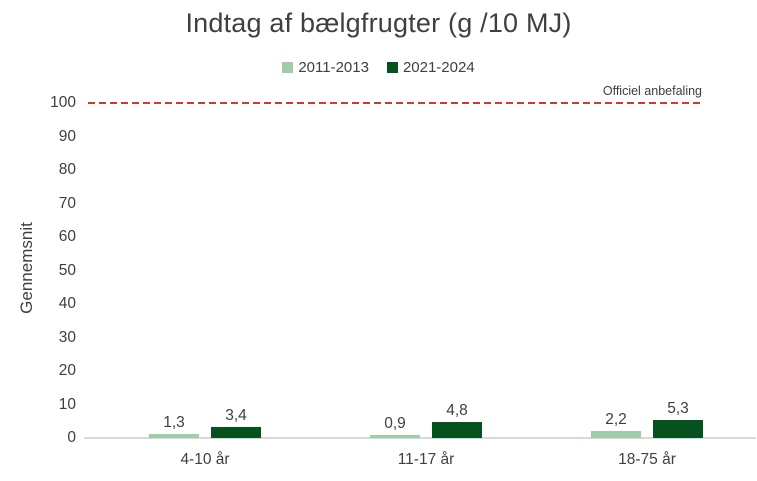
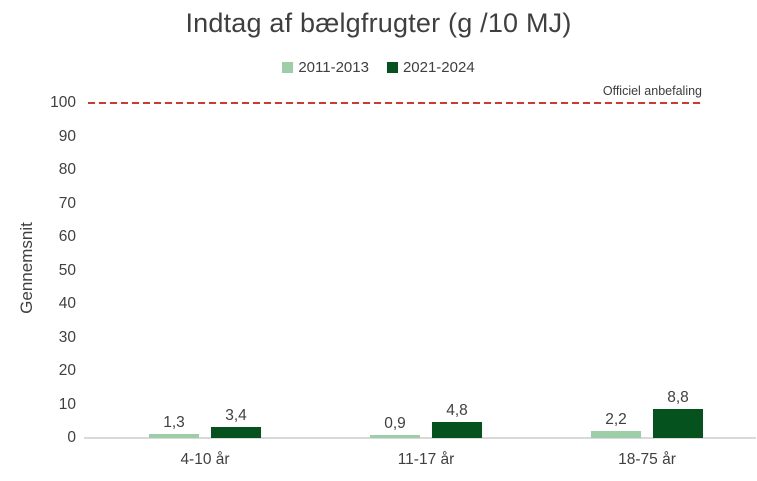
2021-2024/18-75 år: 5,3 -> 8,8
